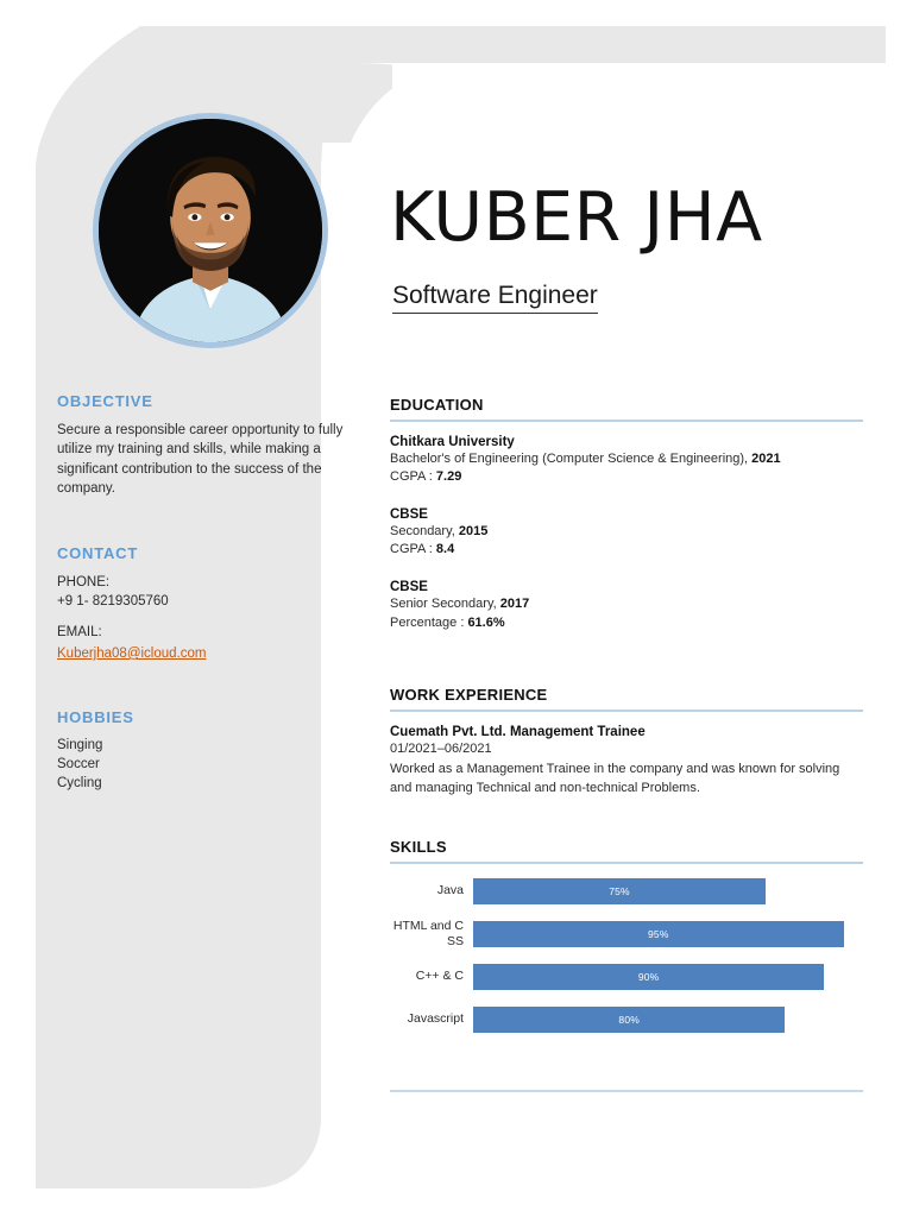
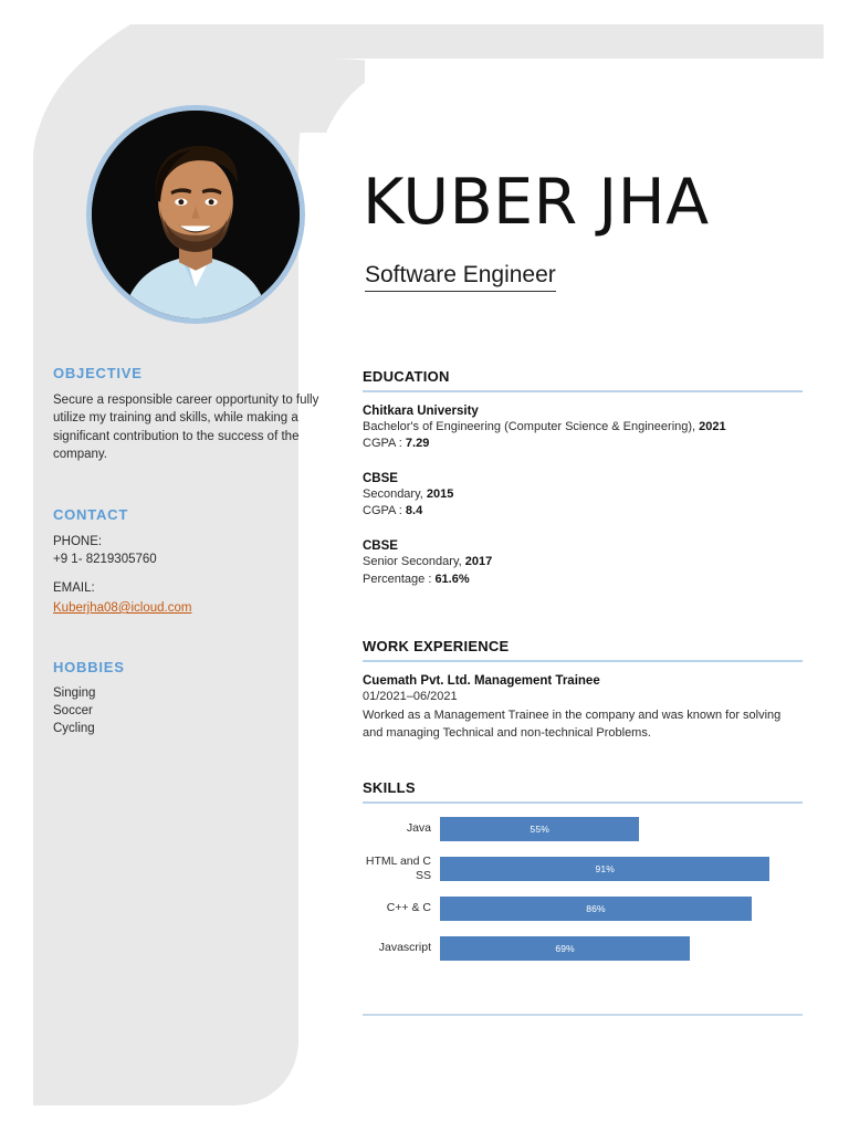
Java: 75% -> 55%
HTML and CSS: 95% -> 91%
C++ & C: 90% -> 86%
Javascript: 80% -> 69%
